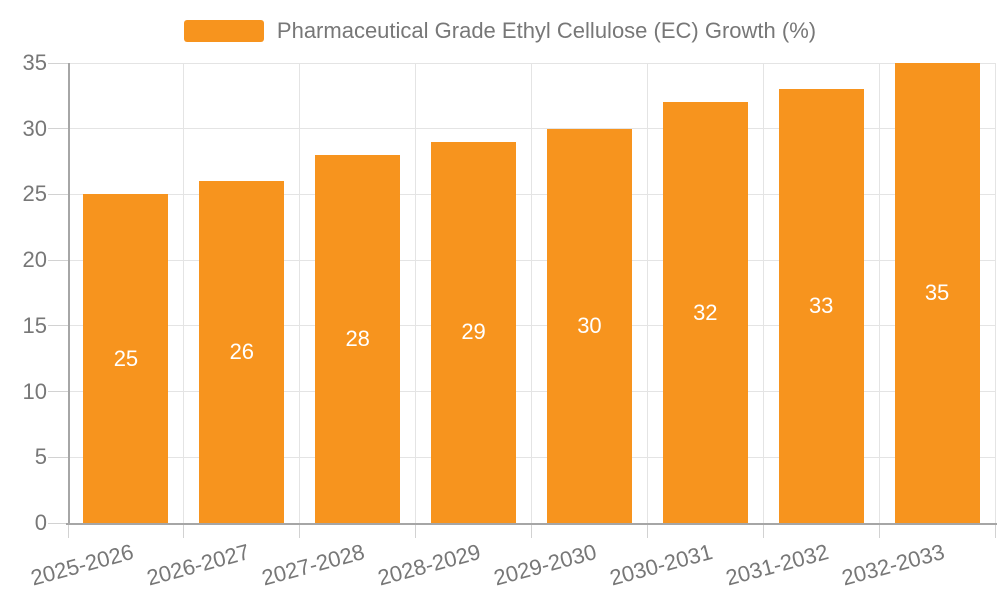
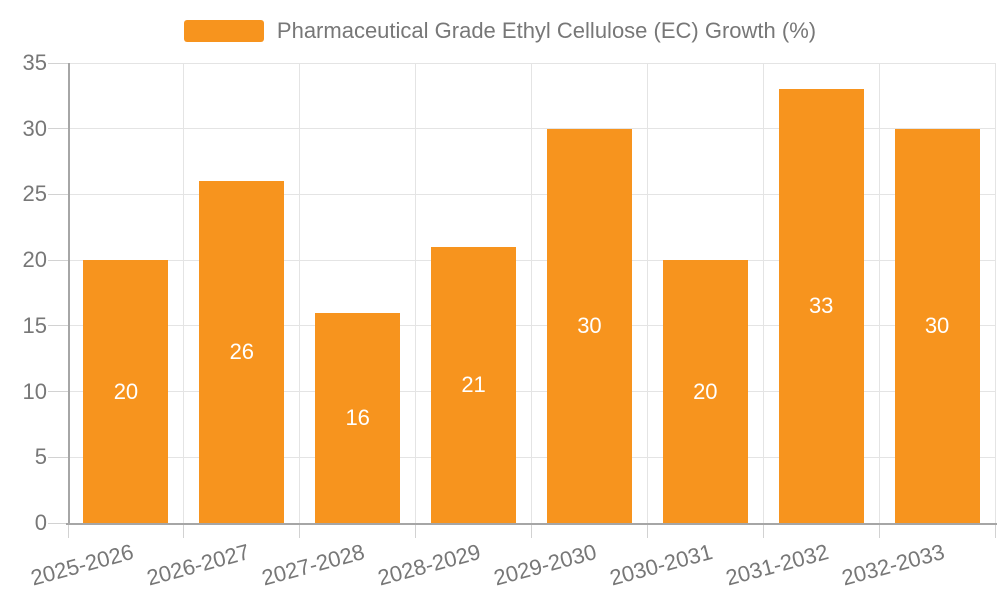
2025-2026: 25 -> 20
2027-2028: 28 -> 16
2028-2029: 29 -> 21
2030-2031: 32 -> 20
2032-2033: 35 -> 30
